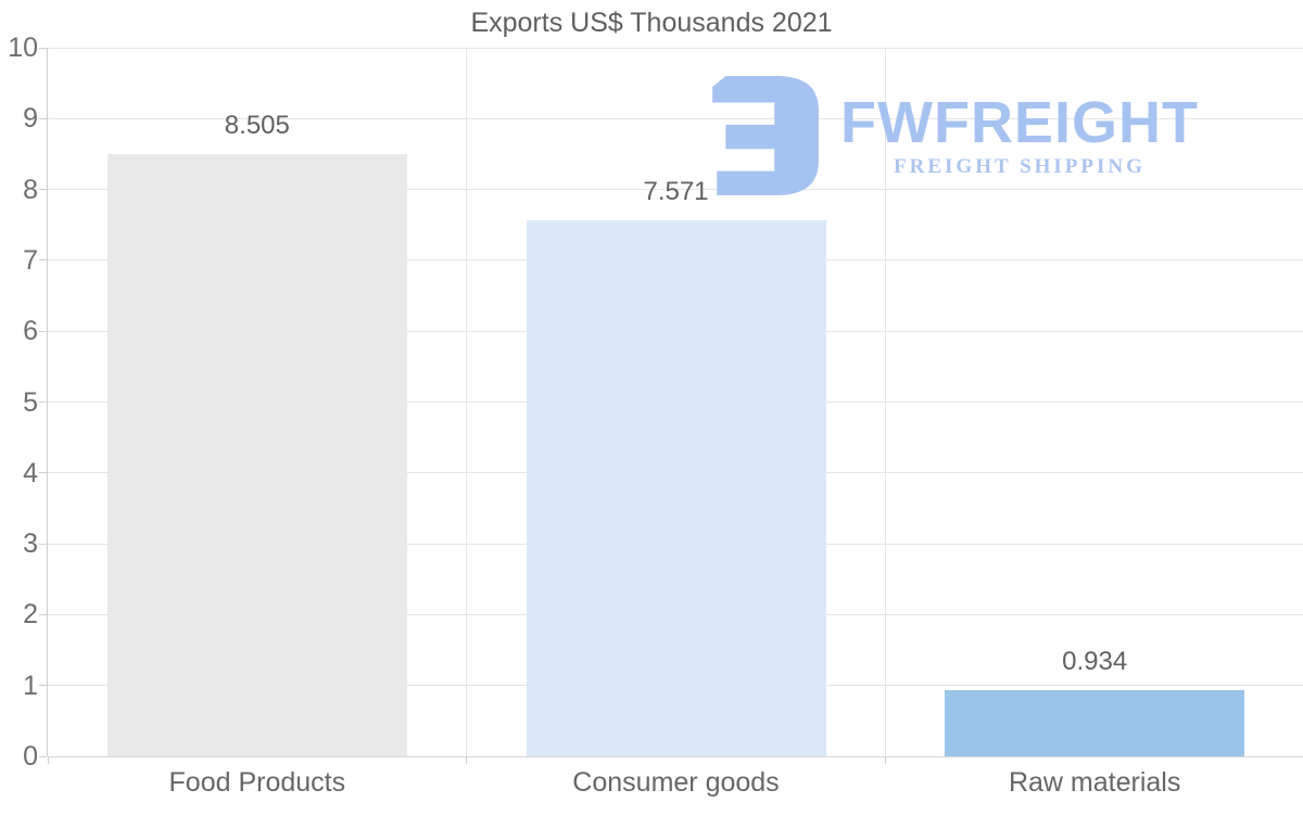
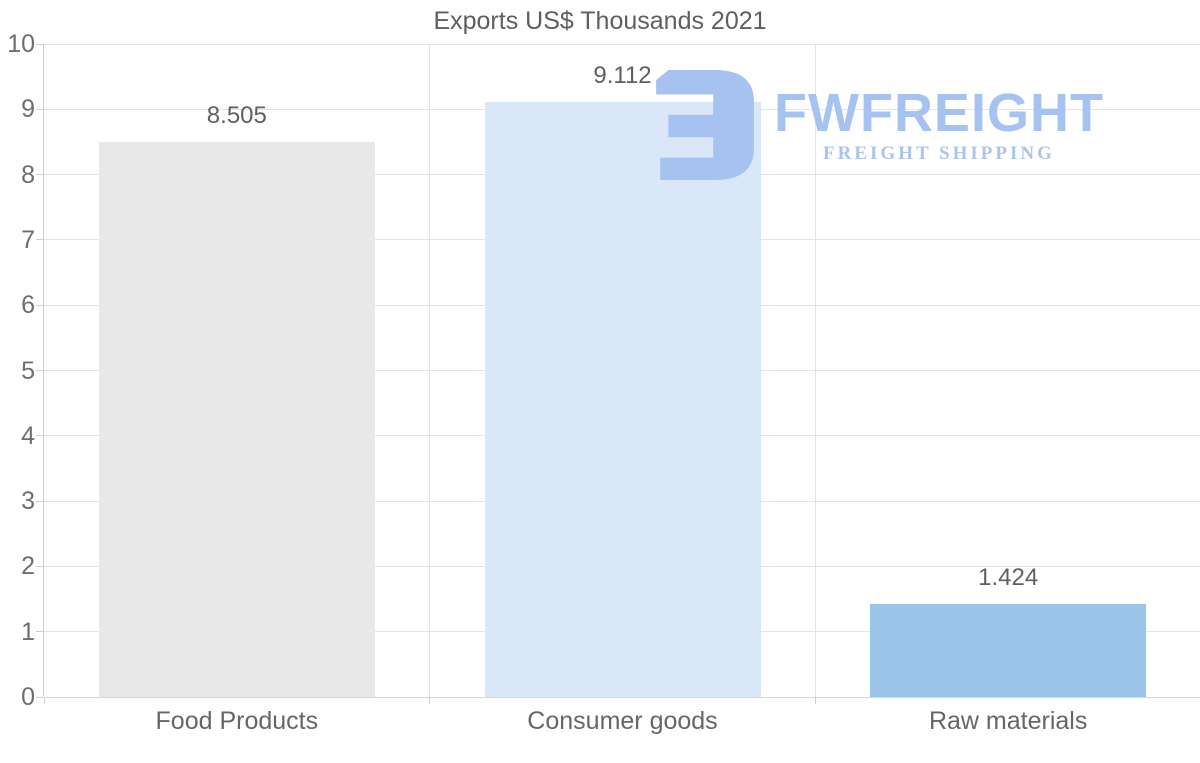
Consumer goods: 7.571 -> 9.112
Raw materials: 0.934 -> 1.424
